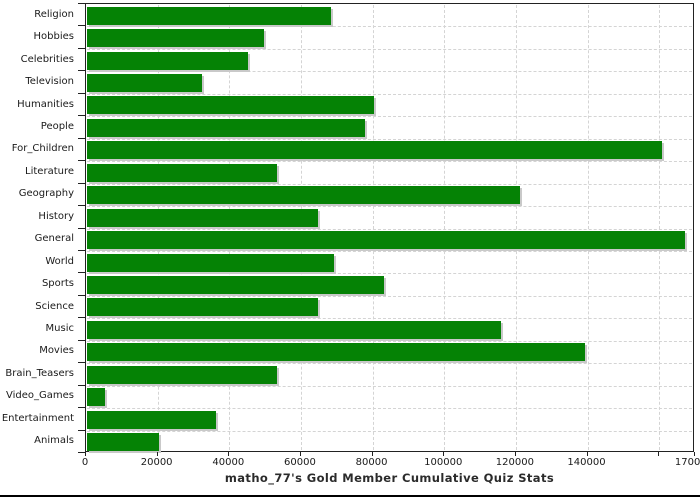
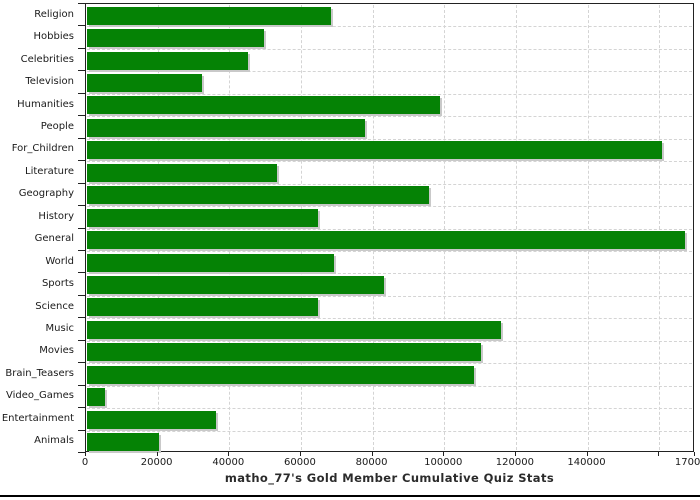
Humanities: 80000 -> 98000
Geography: 121000 -> 96000
Movies: 139000 -> 110000
Brain_Teasers: 53000 -> 108000
